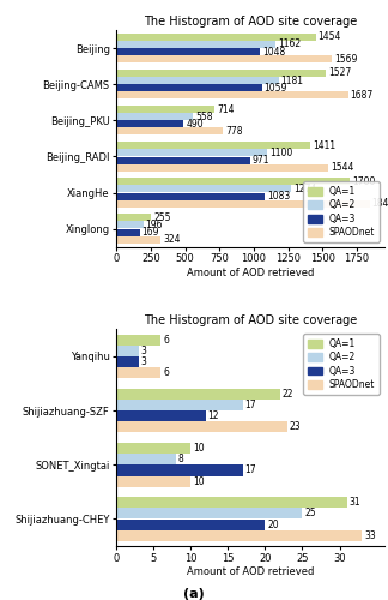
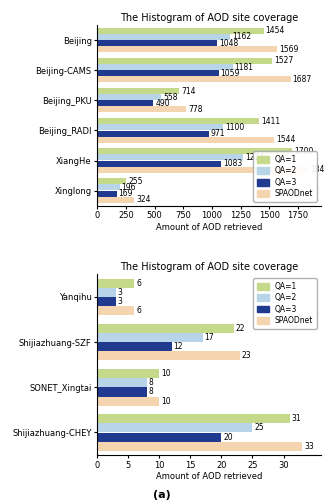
QA=3/SONET_Xingtai: 17 -> 8
